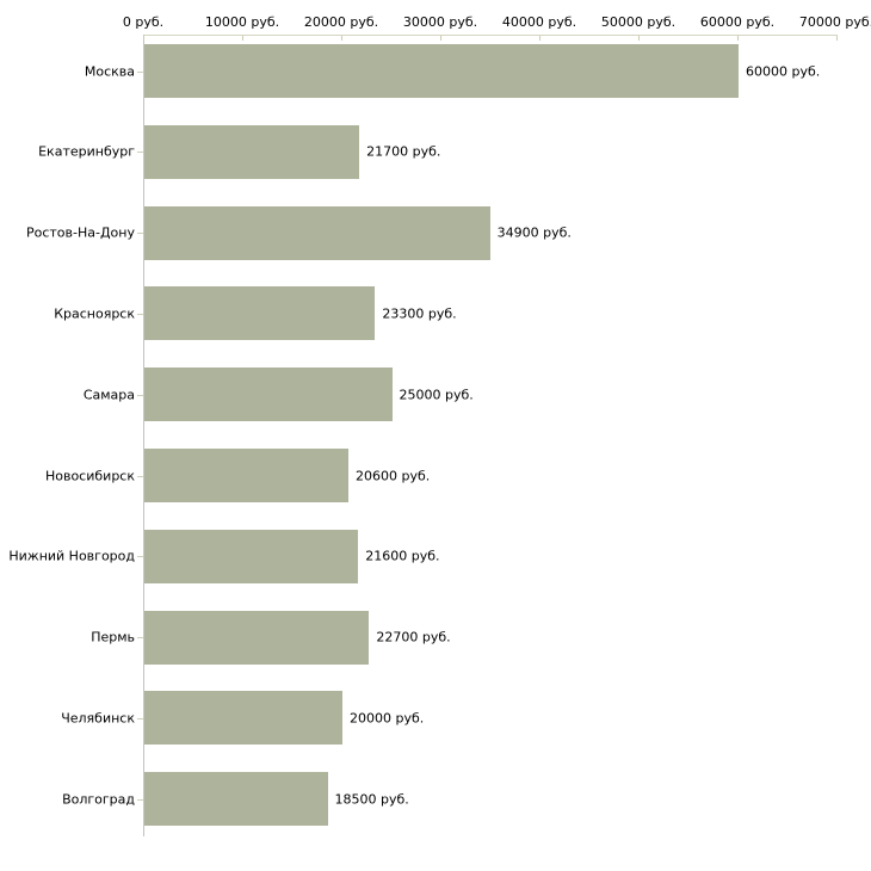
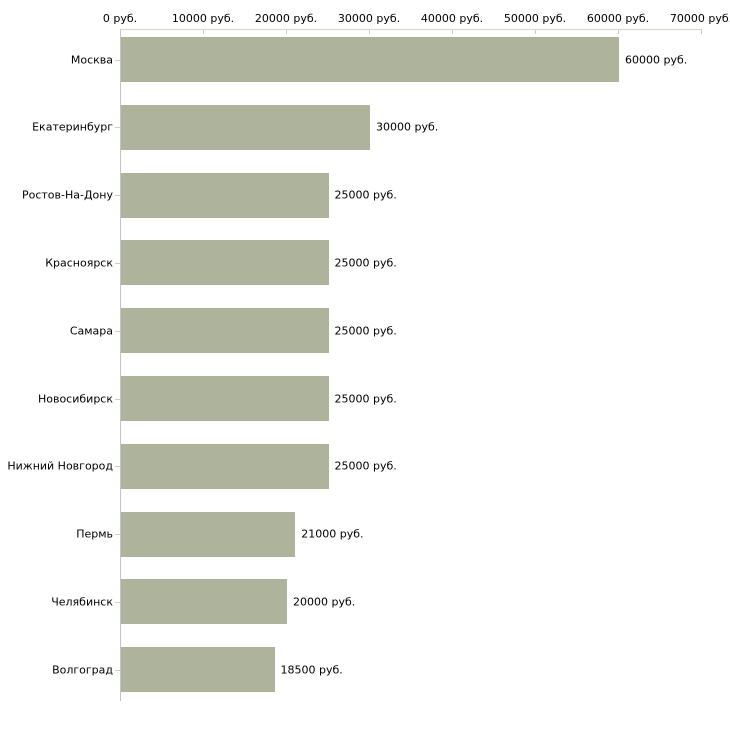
Екатеринбург: 21700 -> 30000
Ростов-На-Дону: 34900 -> 25000
Красноярск: 23300 -> 25000
Новосибирск: 20600 -> 25000
Нижний Новгород: 21600 -> 25000
Пермь: 22700 -> 21000
